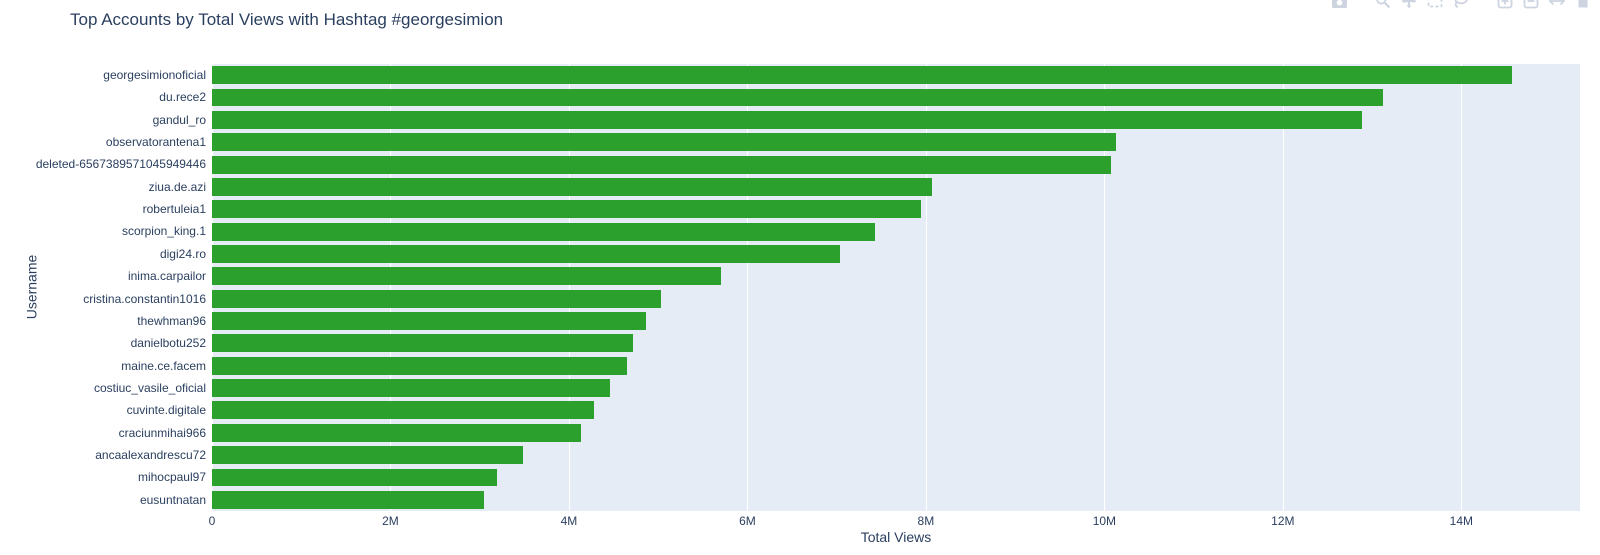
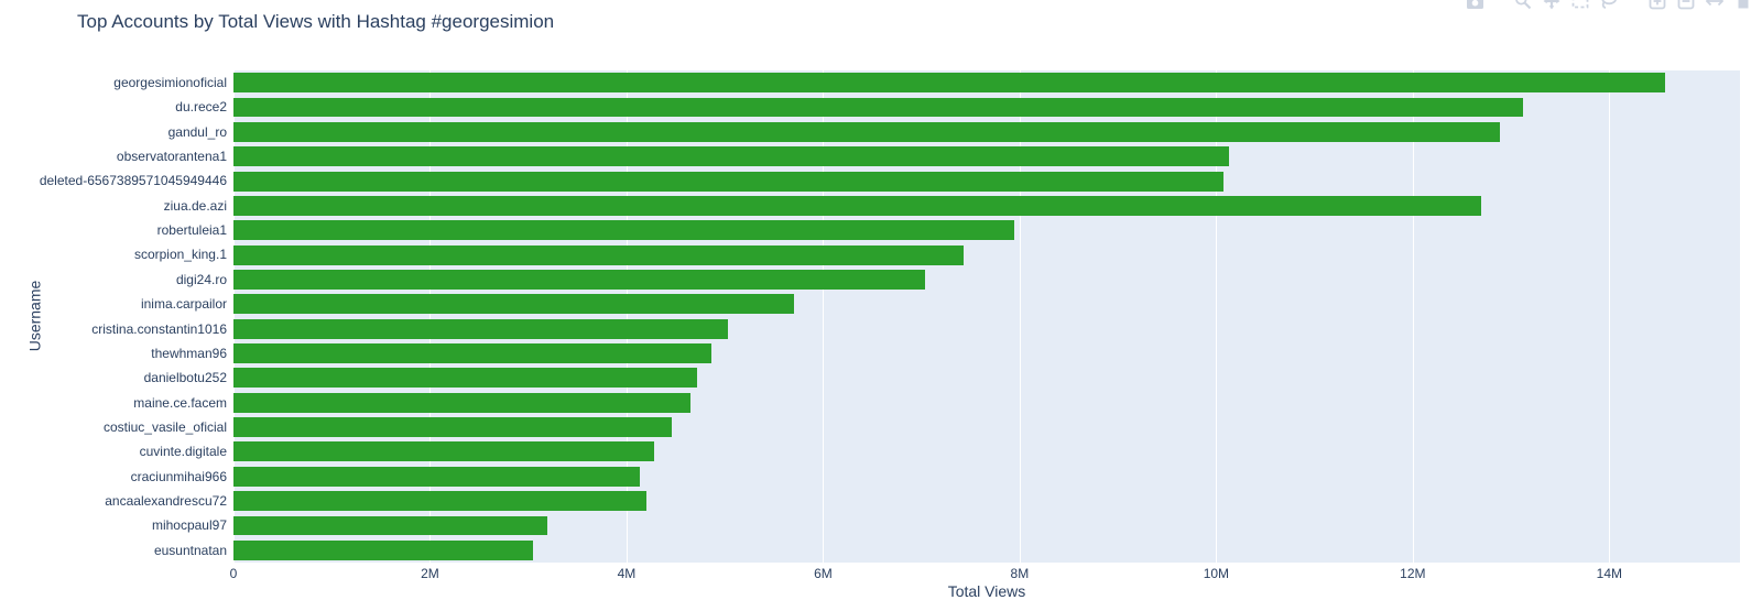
ziua.de.azi: 8.1M -> 12.7M
ancaalexandrescu72: 3.5M -> 4.2M
